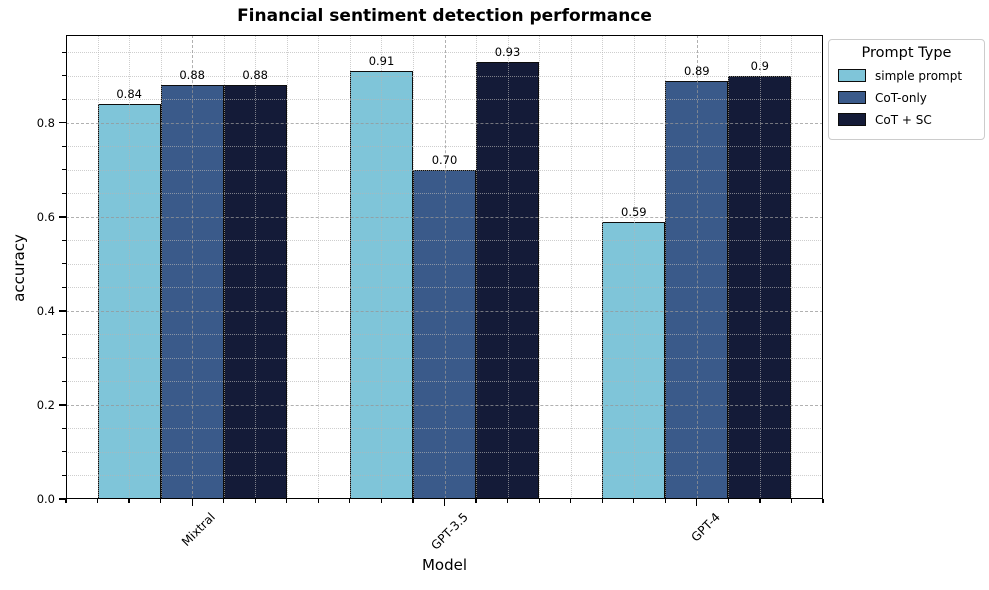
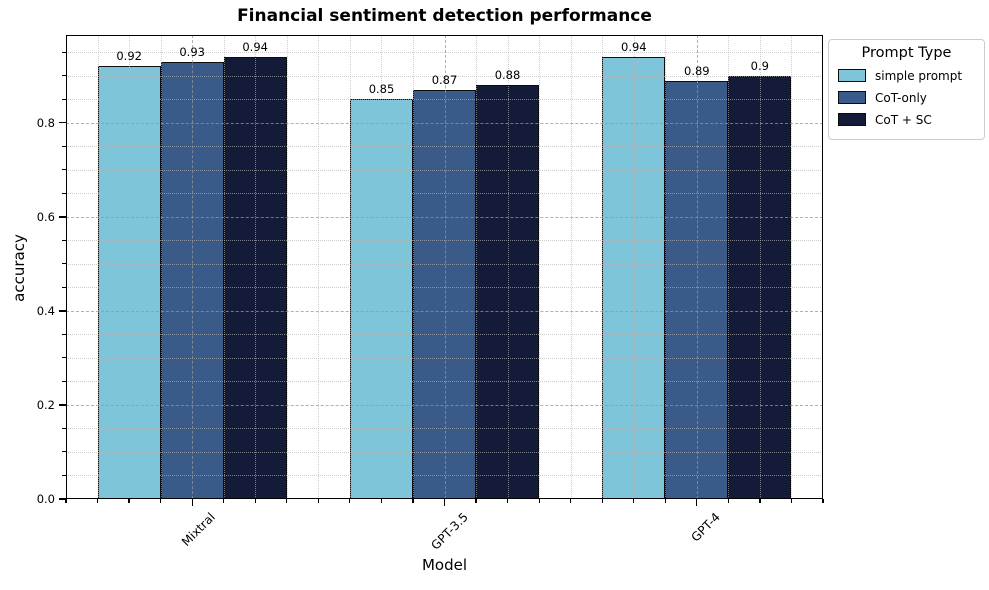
simple prompt/Mixtral: 0.84 -> 0.92
CoT-only/Mixtral: 0.88 -> 0.93
CoT + SC/Mixtral: 0.88 -> 0.94
simple prompt/GPT-3.5: 0.91 -> 0.85
CoT-only/GPT-3.5: 0.70 -> 0.87
CoT + SC/GPT-3.5: 0.93 -> 0.88
simple prompt/GPT-4: 0.59 -> 0.94
